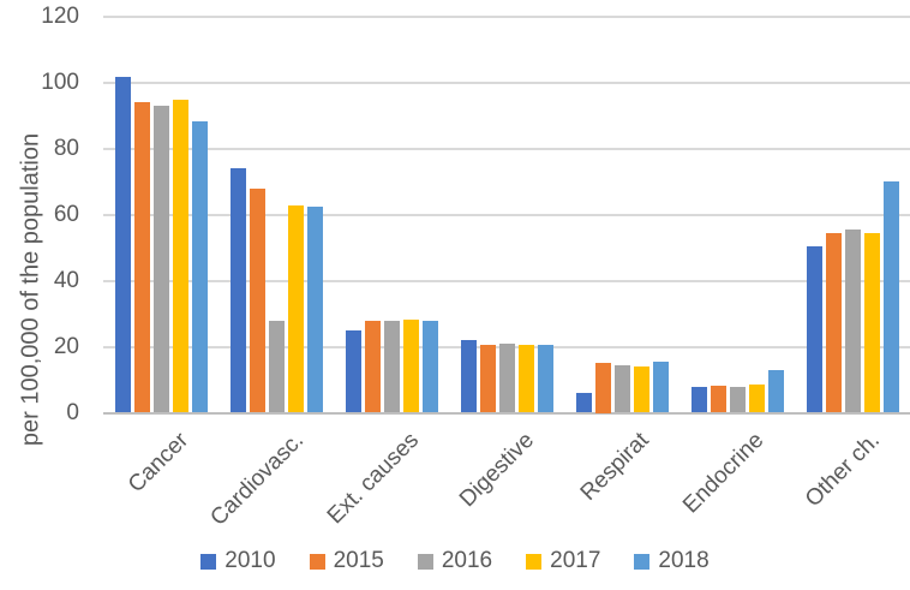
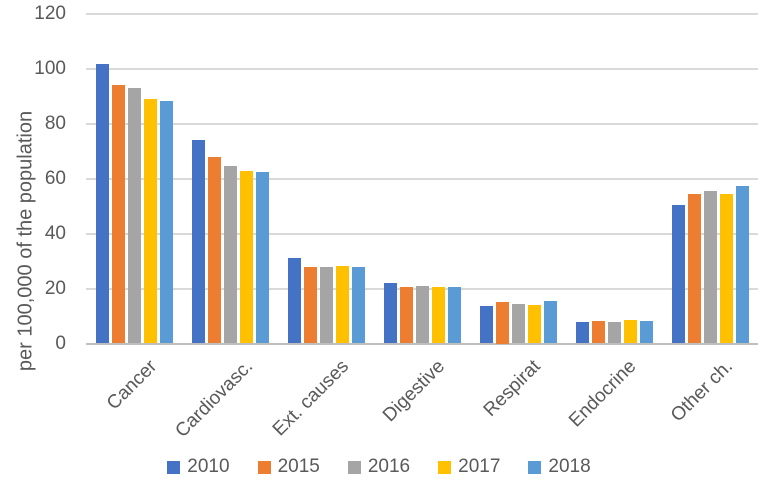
2017/Cancer: 95 -> 89
2016/Cardiovasc.: 28 -> 65
2010/Ext. causes: 25 -> 31
2010/Respirat: 6 -> 14
2018/Endocrine: 13 -> 8
2018/Other ch.: 70 -> 57
